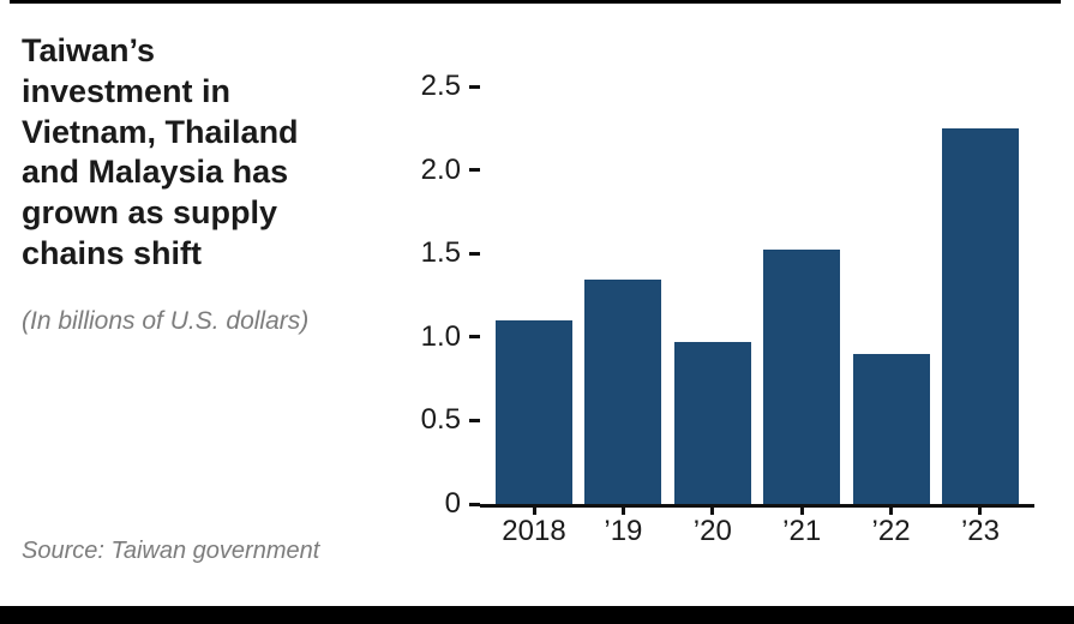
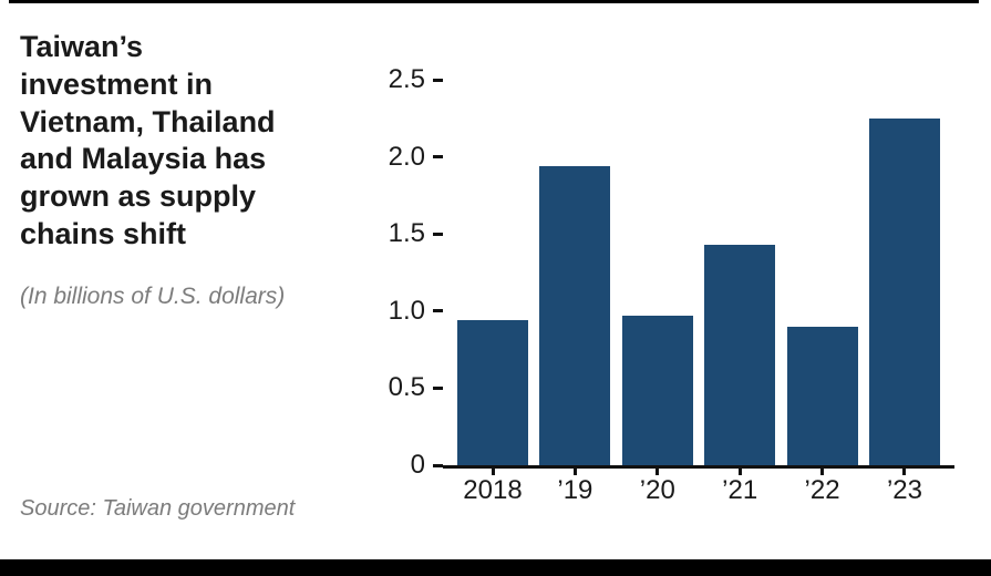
2018: 1.10 -> 0.94
’19: 1.34 -> 1.94
’21: 1.52 -> 1.43
